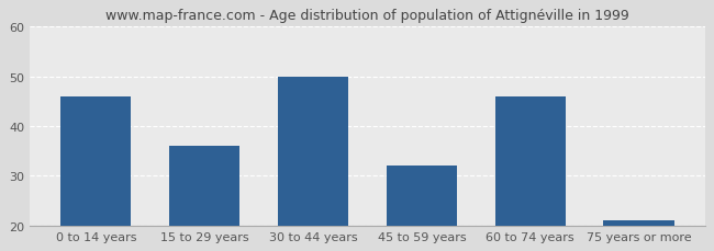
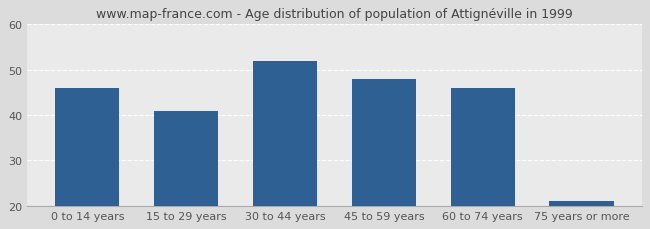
15 to 29 years: 36 -> 41
30 to 44 years: 50 -> 52
45 to 59 years: 32 -> 48
